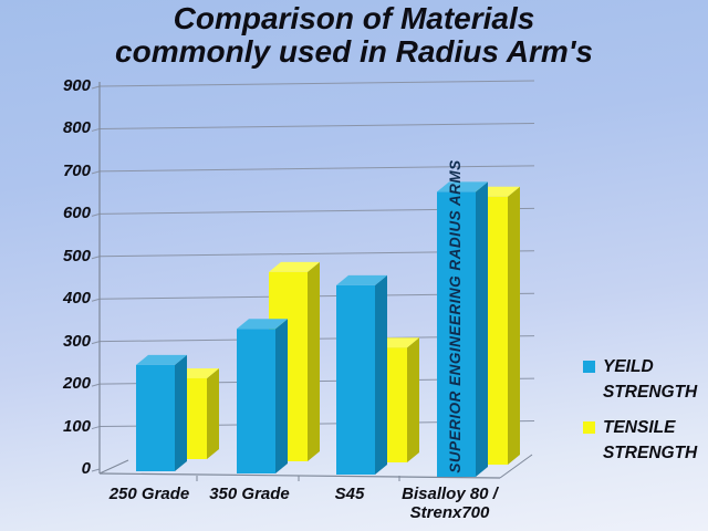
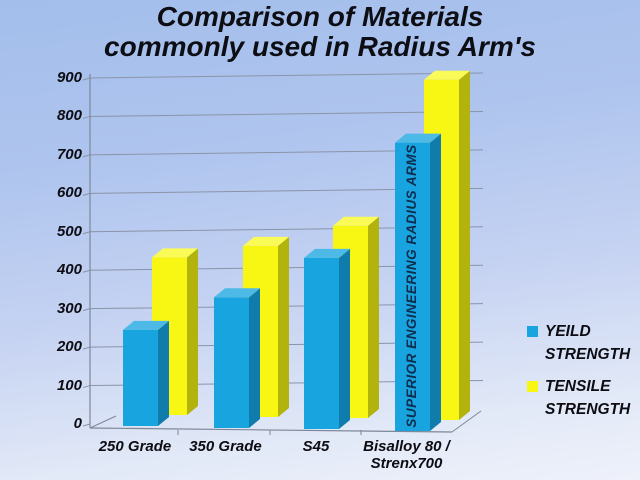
TENSILE STRENGTH/250 Grade: 190 -> 410
TENSILE STRENGTH/S45: 270 -> 500
YEILD STRENGTH/Bisalloy 80 / Strenx700: 670 -> 750
TENSILE STRENGTH/Bisalloy 80 / Strenx700: 630 -> 880
